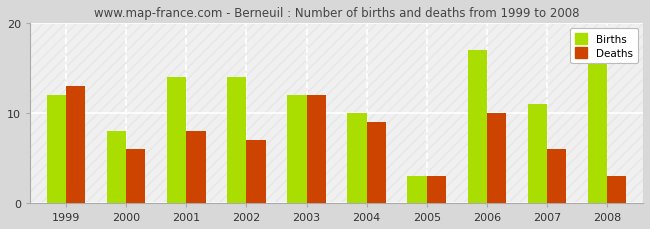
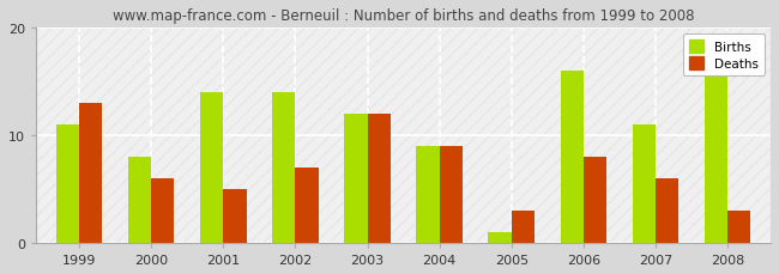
Births/1999: 12 -> 11
Deaths/2001: 8 -> 5
Births/2004: 10 -> 9
Births/2005: 3 -> 1
Births/2006: 17 -> 16
Deaths/2006: 10 -> 8
